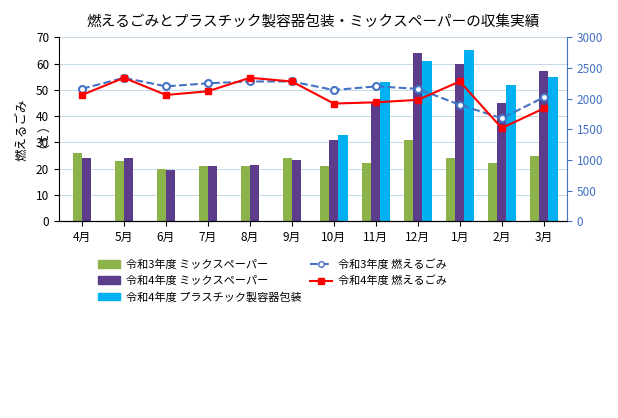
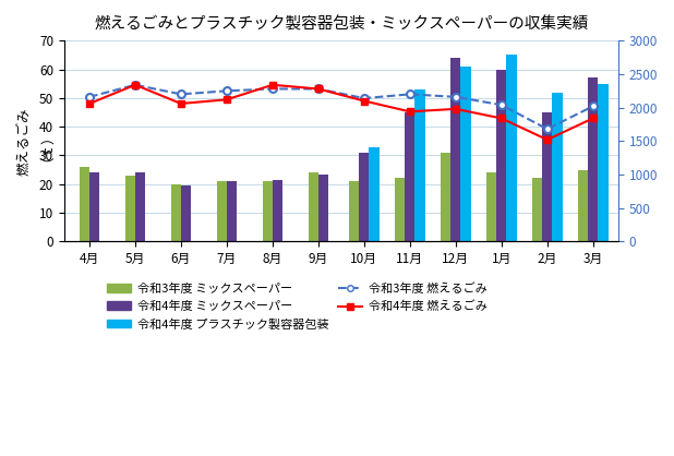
令和4年度 燃えるごみ/10月: 1920 -> 2100
令和3年度 燃えるごみ/1月: 1900 -> 2040
令和4年度 燃えるごみ/1月: 2280 -> 1840
